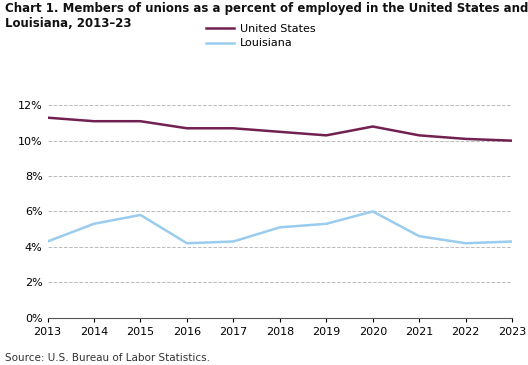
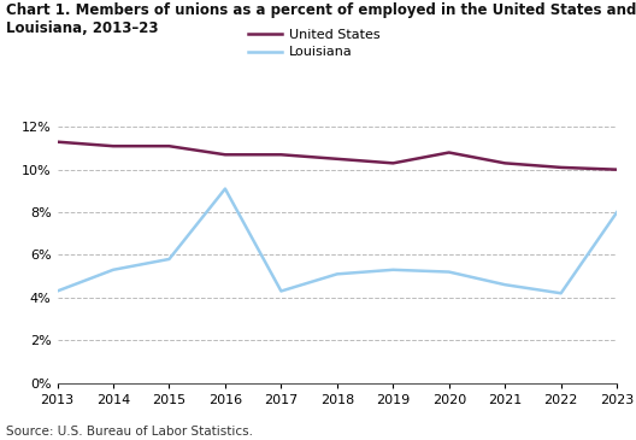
Louisiana/2016: 4.2% -> 9.1%
Louisiana/2020: 6.0% -> 5.2%
Louisiana/2023: 4.3% -> 8.0%
